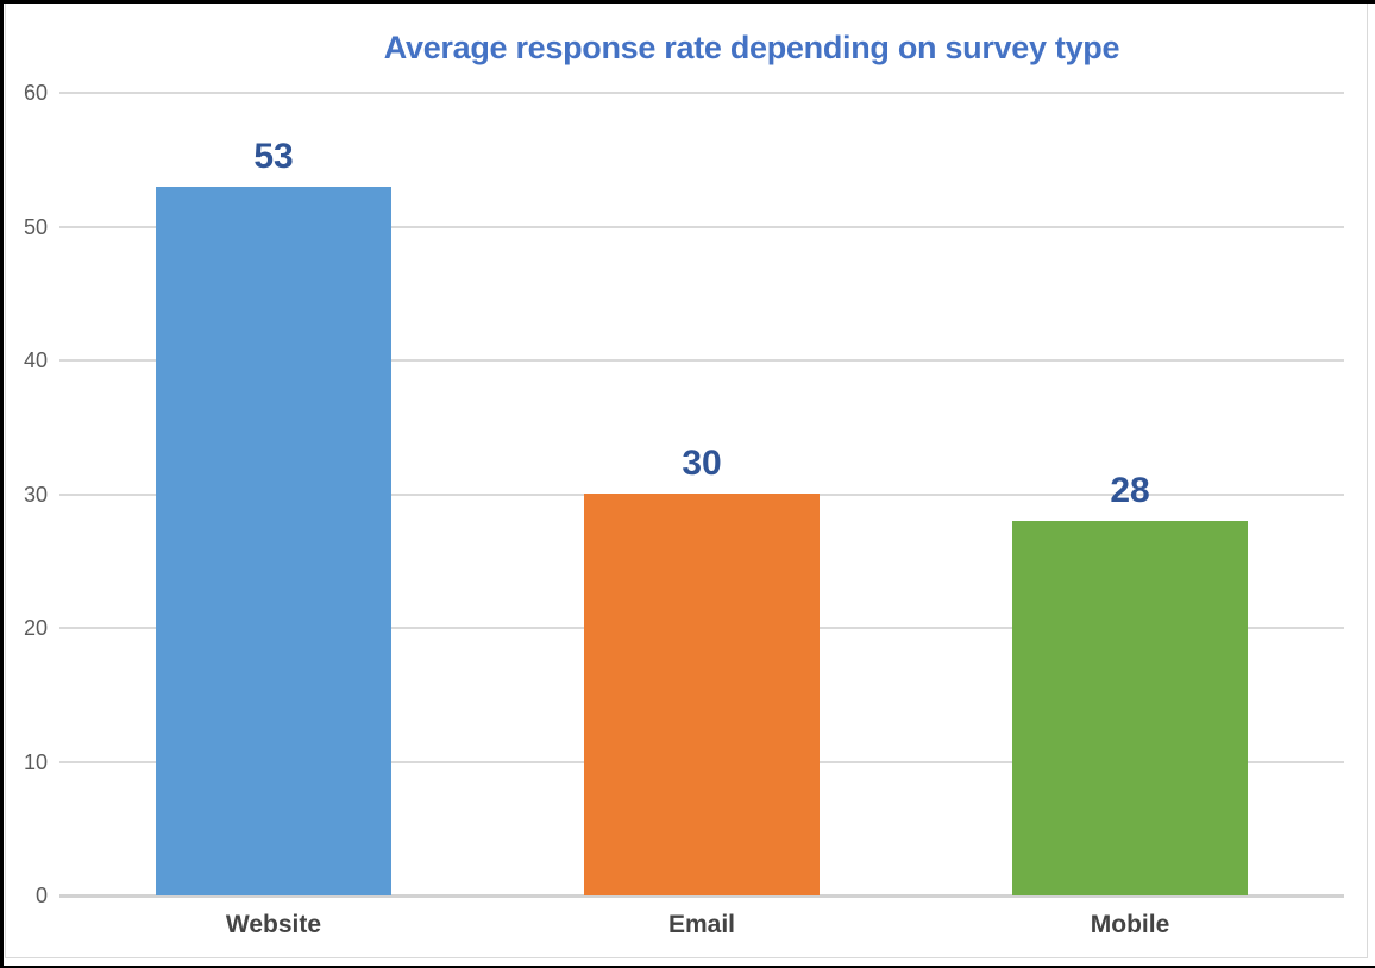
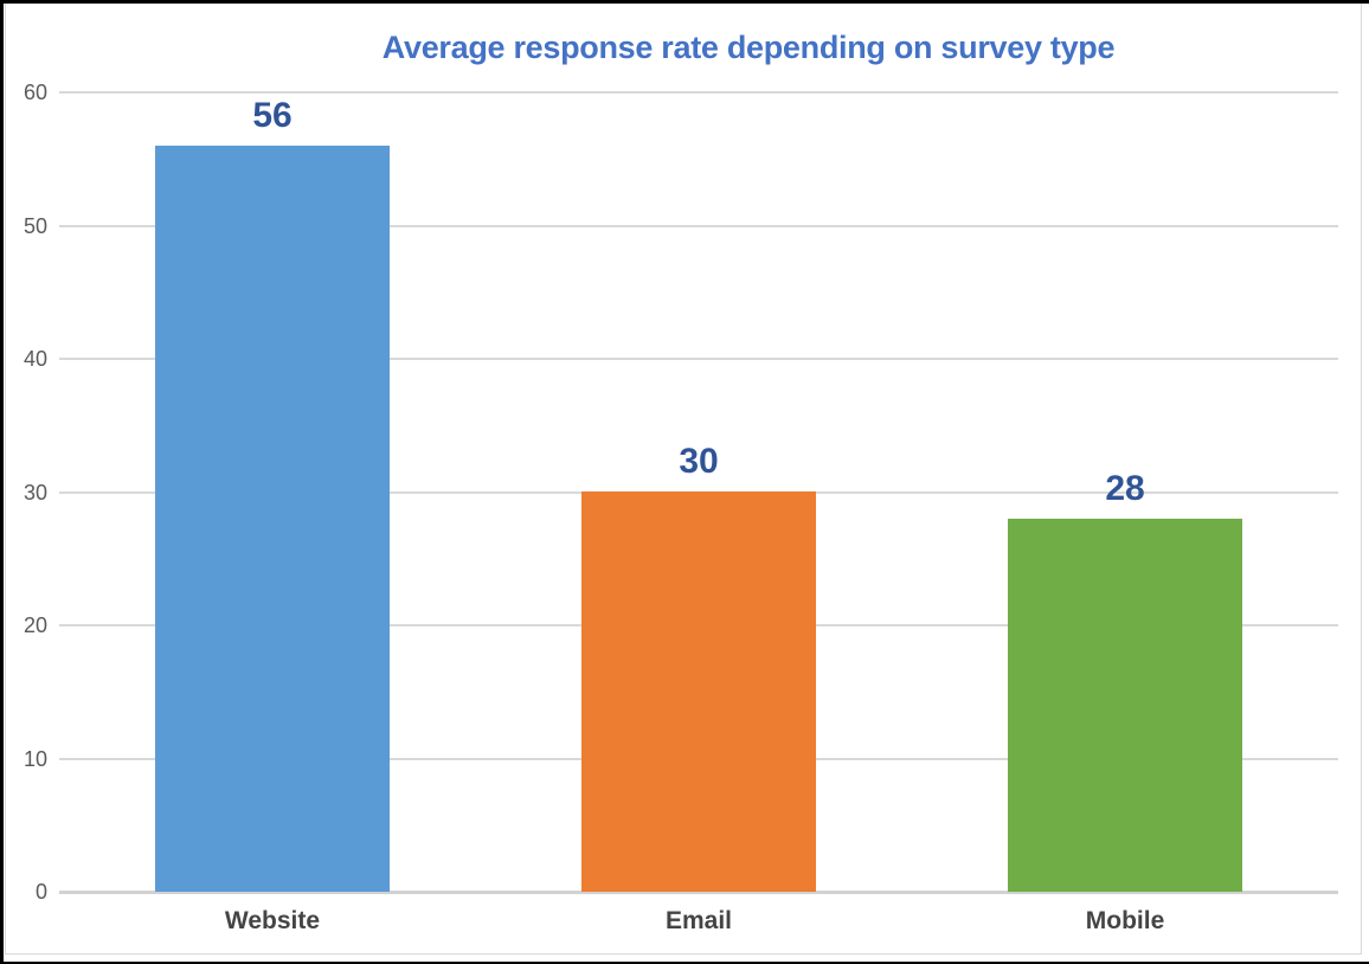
Website: 53 -> 56
